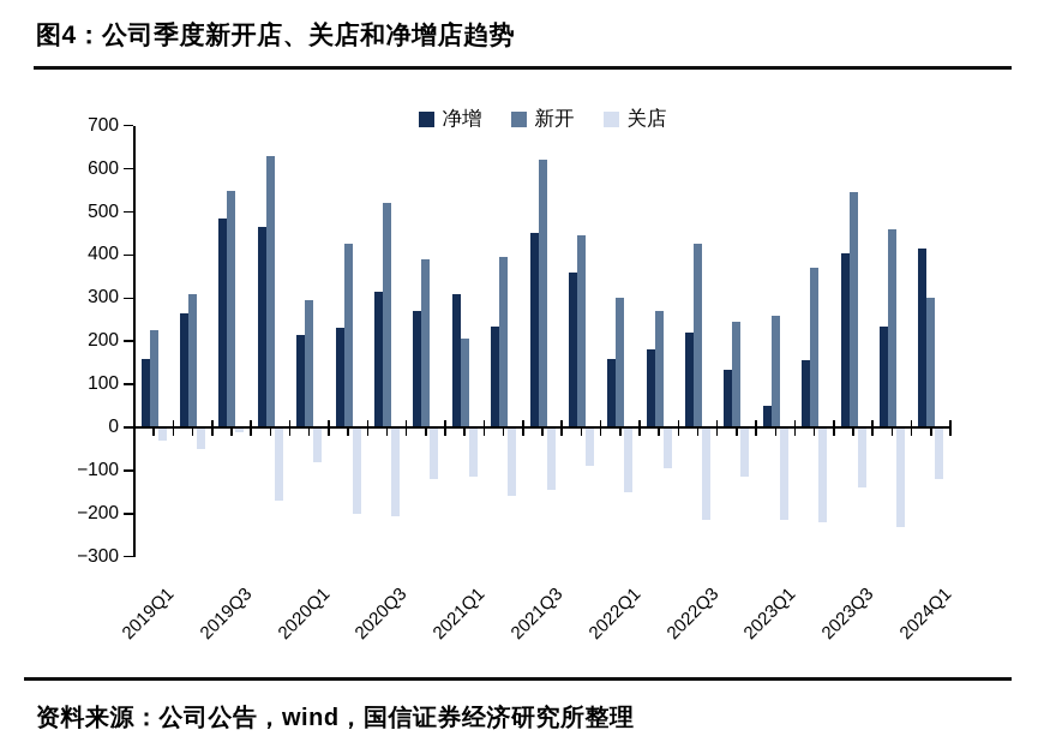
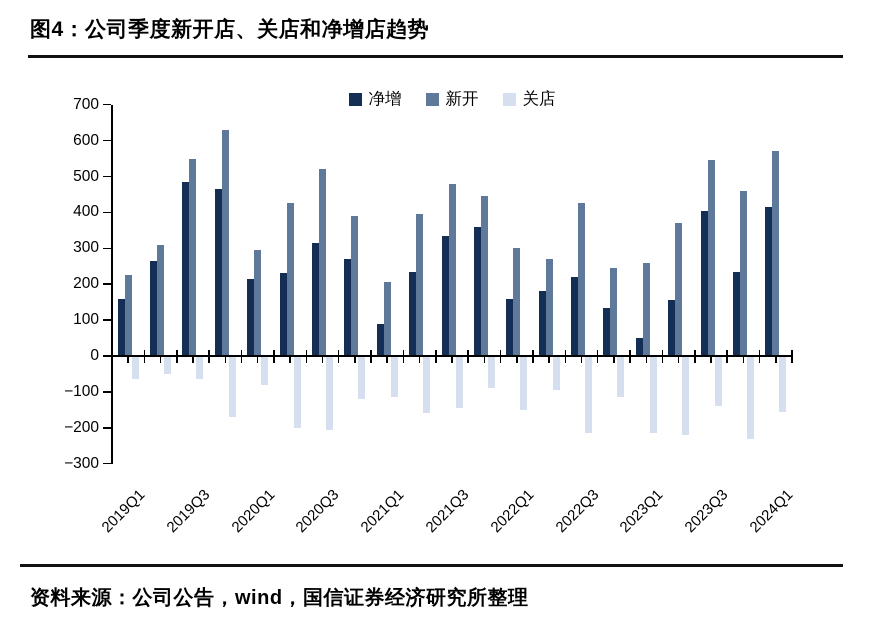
关店/2019Q1: -30 -> -60
关店/2019Q3: -10 -> -60
净增/2021Q1: 310 -> 90
净增/2021Q3: 450 -> 340
新开/2021Q3: 620 -> 480
新开/2024Q1: 300 -> 570
关店/2024Q1: -120 -> -160
